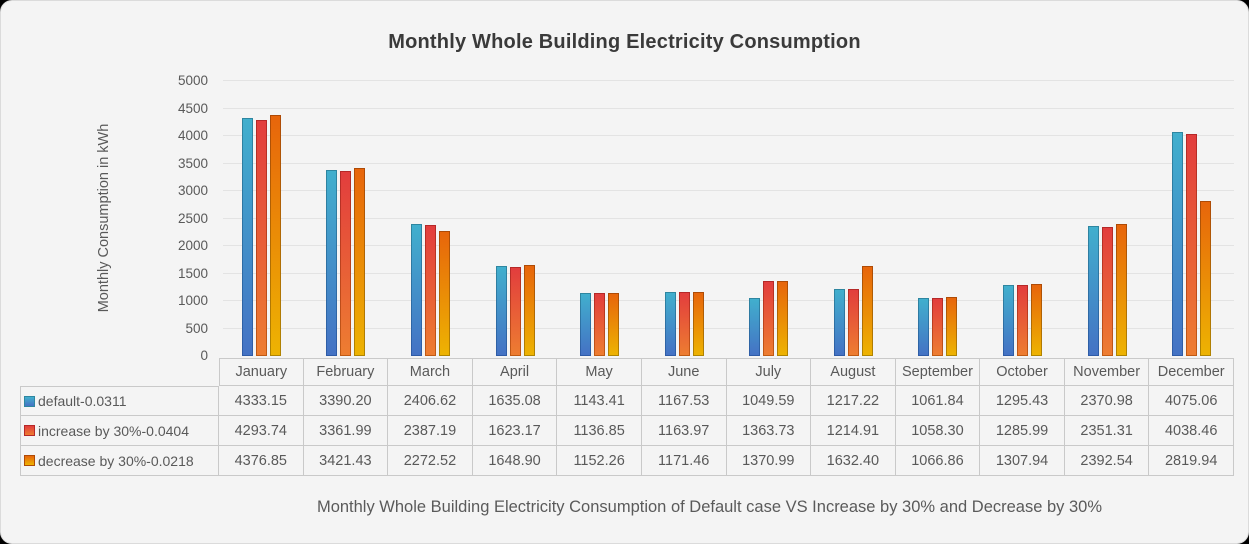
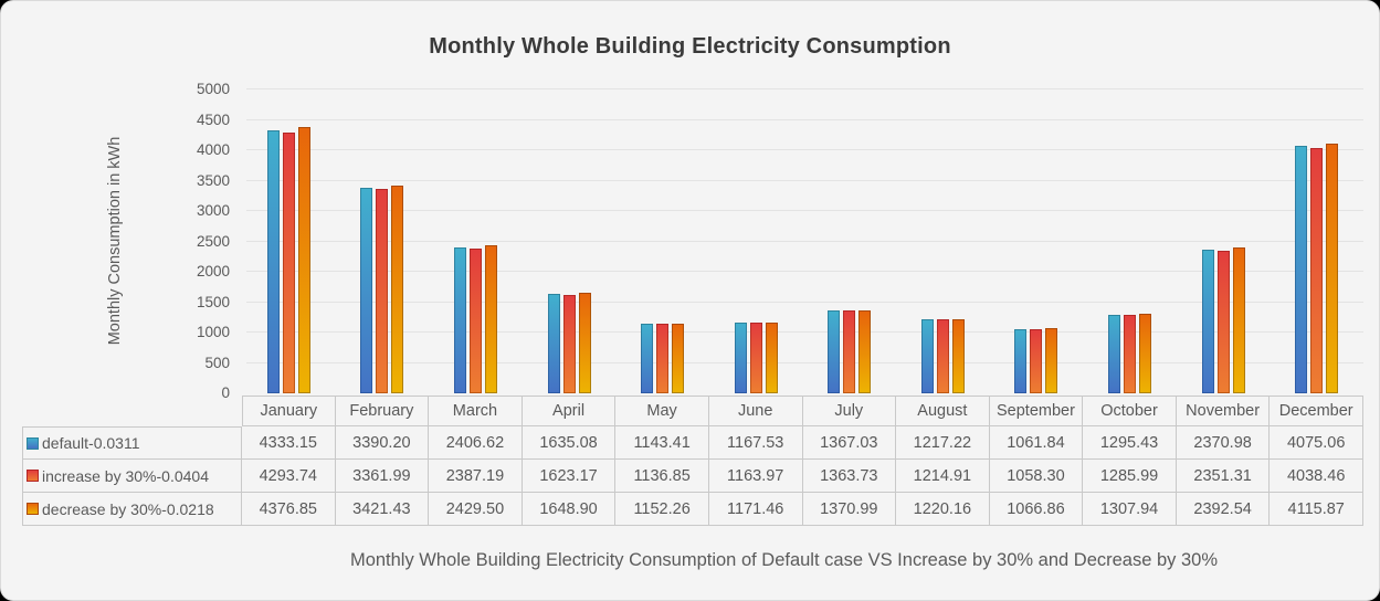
decrease by 30%-0.0218/March: 2272.52 -> 2429.50
default-0.0311/July: 1049.59 -> 1367.03
decrease by 30%-0.0218/August: 1632.40 -> 1220.16
decrease by 30%-0.0218/December: 2819.94 -> 4115.87
